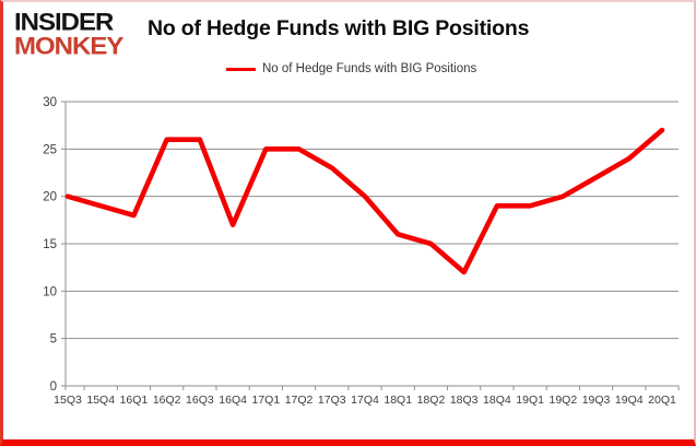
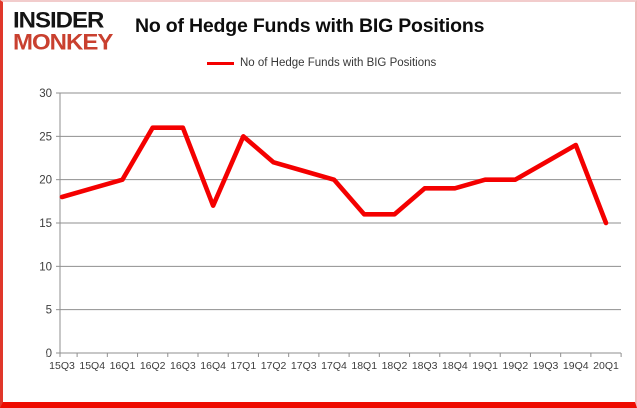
15Q3: 20 -> 18
16Q1: 18 -> 20
17Q2: 25 -> 22
17Q3: 23 -> 21
18Q2: 15 -> 16
18Q3: 12 -> 19
19Q1: 19 -> 20
20Q1: 27 -> 15
